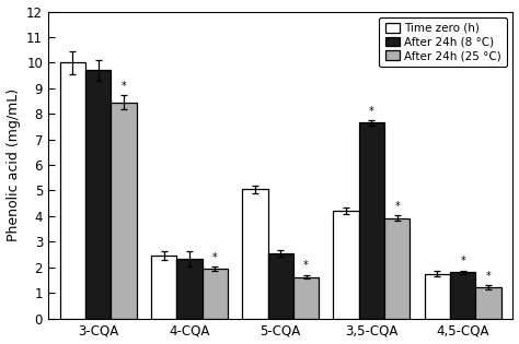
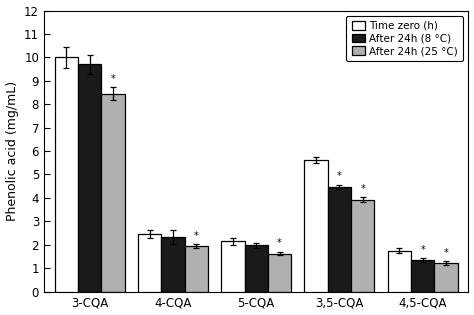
Time zero (h)/5-CQA: 5.05 -> 2.15
After 24h (8 °C)/5-CQA: 2.55 -> 1.97
Time zero (h)/3,5-CQA: 4.20 -> 5.60
After 24h (8 °C)/3,5-CQA: 7.65 -> 4.47
After 24h (8 °C)/4,5-CQA: 1.80 -> 1.35
